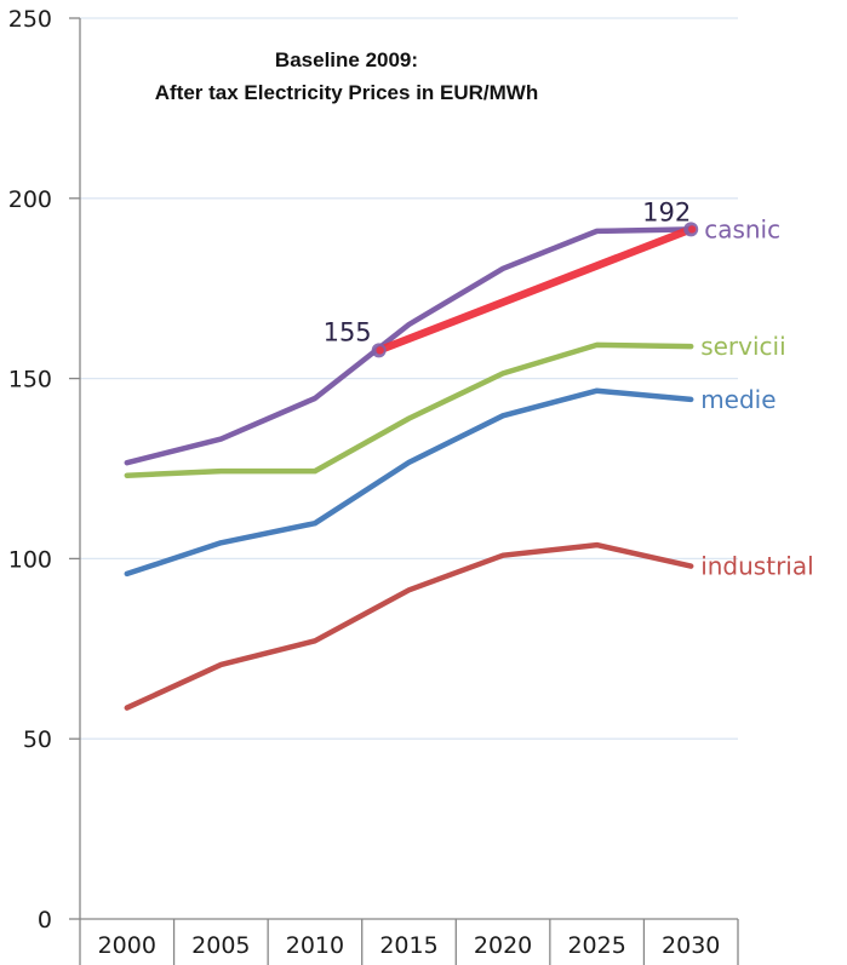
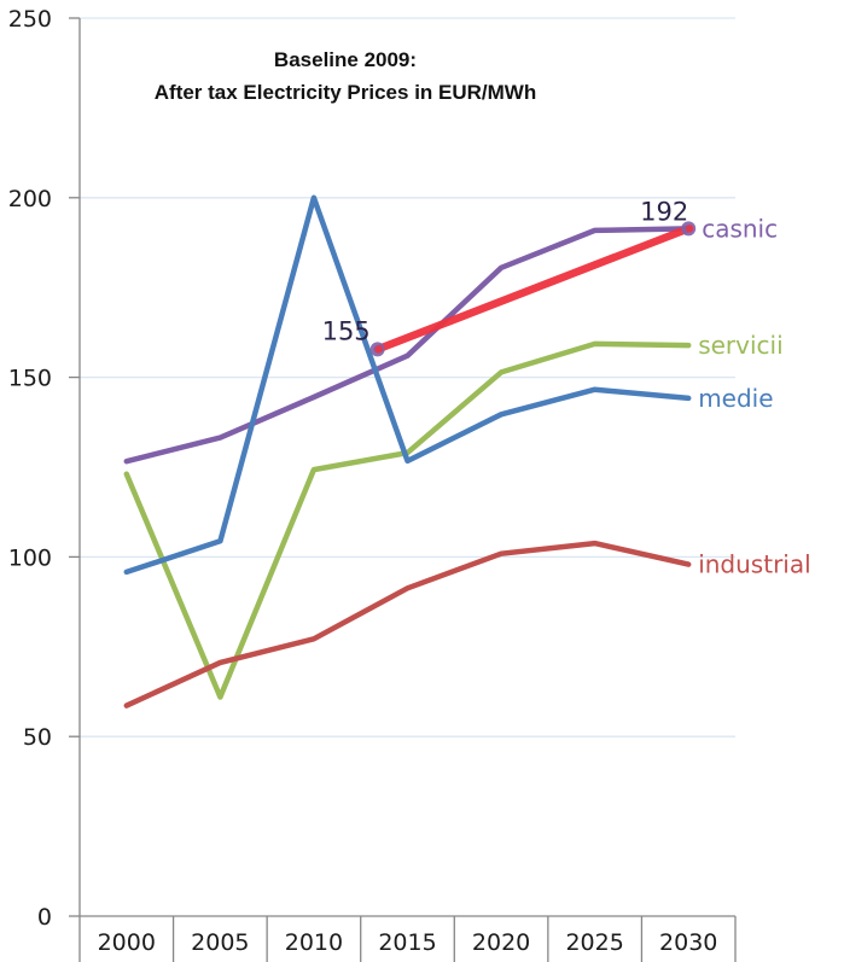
servicii/2005: 124 -> 61
medie/2010: 110 -> 200
casnic/2015: 165 -> 156
servicii/2015: 139 -> 129
